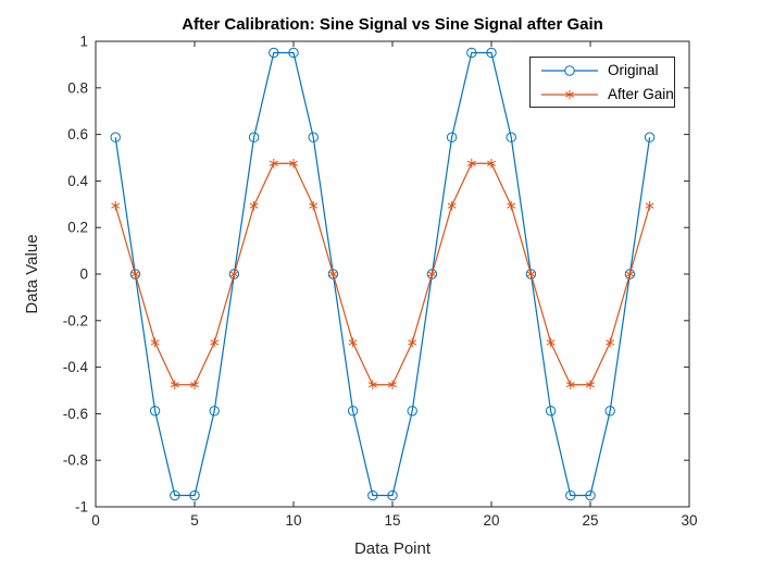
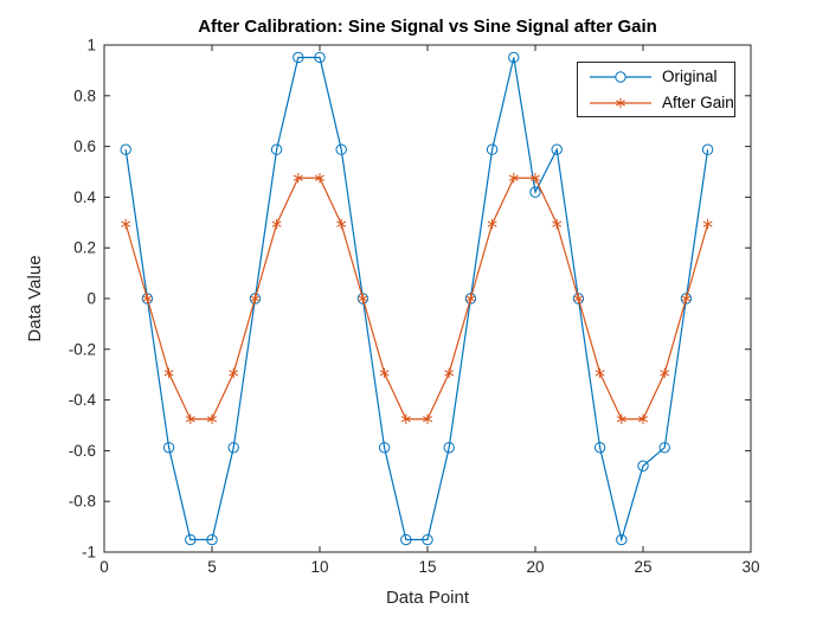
Original/20: 0.95 -> 0.42
Original/25: -0.95 -> -0.66
